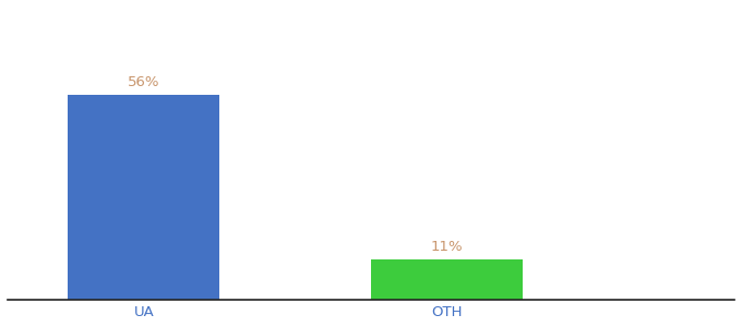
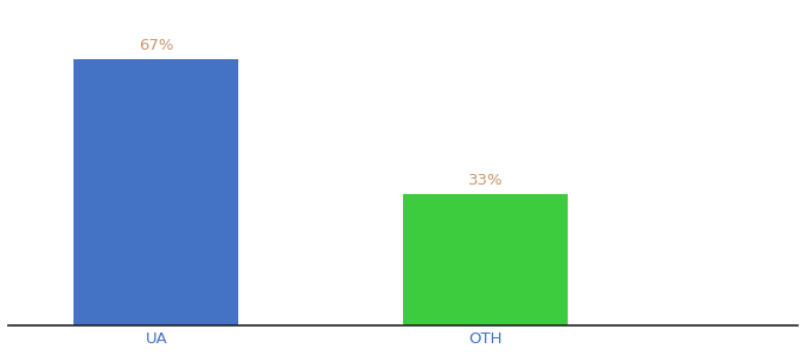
UA: 56% -> 67%
OTH: 11% -> 33%
